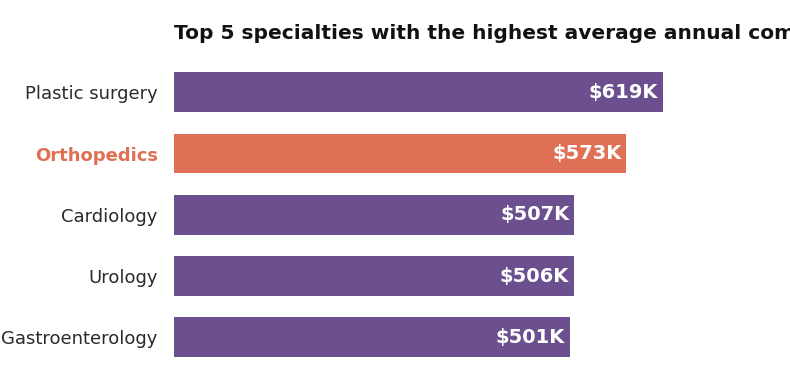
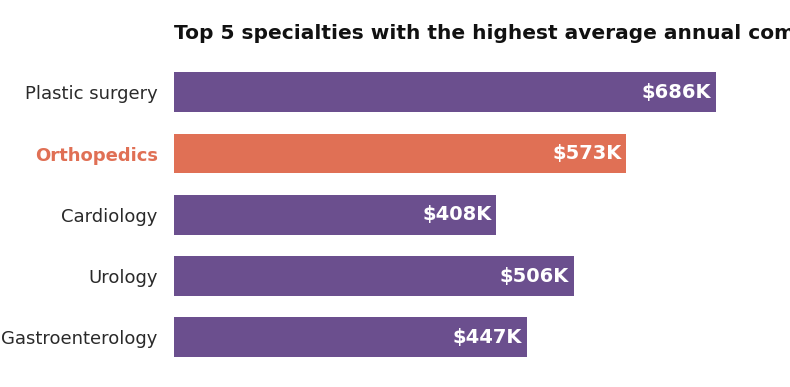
Plastic surgery: $619K -> $686K
Cardiology: $507K -> $408K
Gastroenterology: $501K -> $447K
